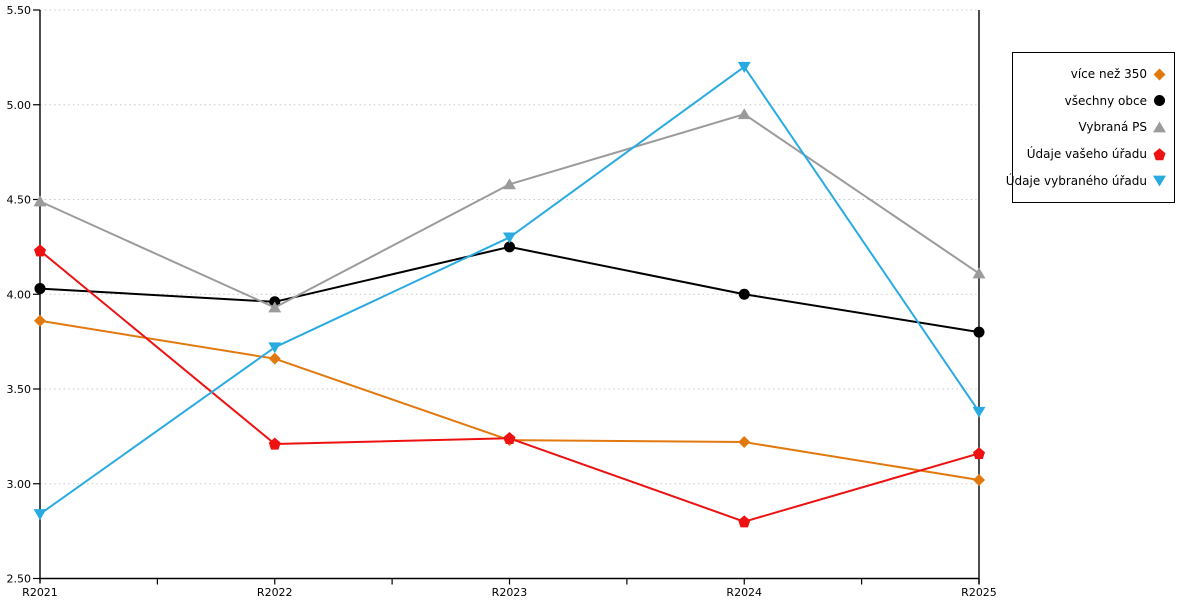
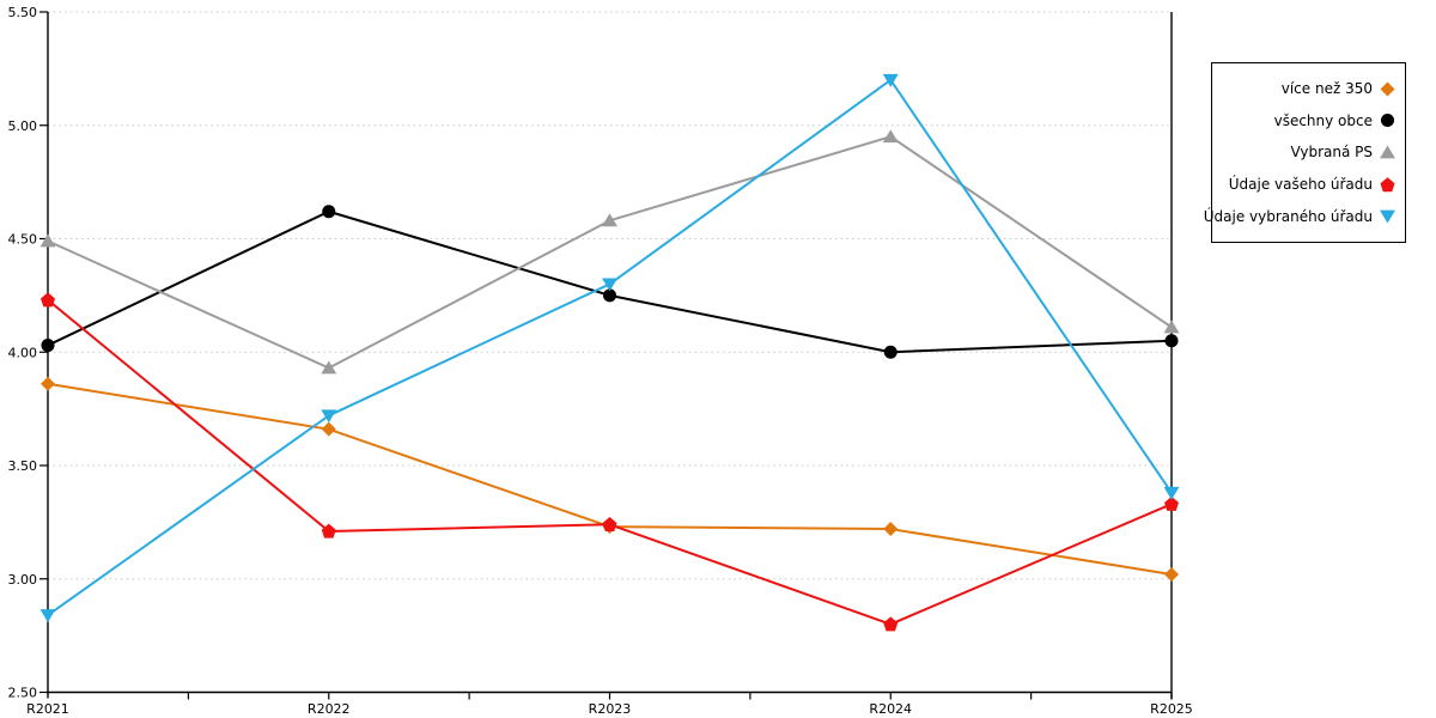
všechny obce/R2022: 3.96 -> 4.62
všechny obce/R2025: 3.80 -> 4.05
Údaje vašeho úřadu/R2025: 3.16 -> 3.33
